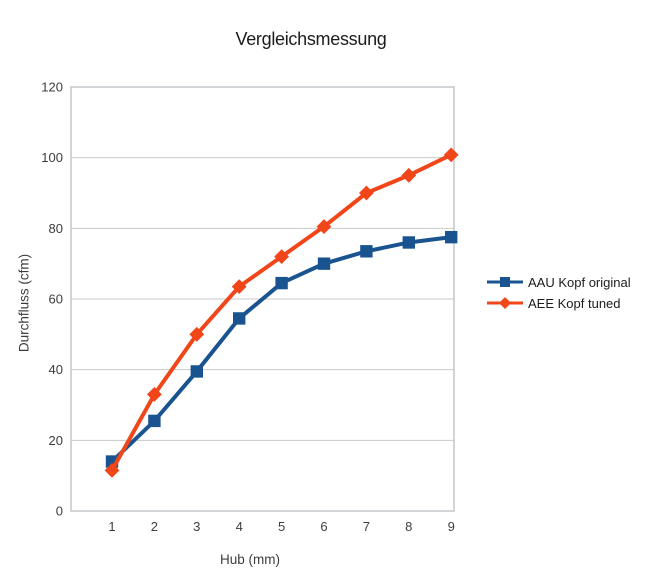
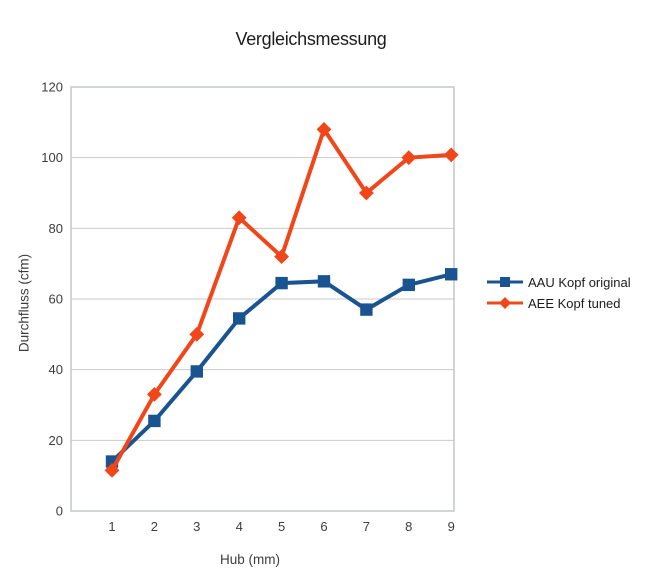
AEE Kopf tuned/4: 64 -> 83
AAU Kopf original/6: 70 -> 65
AEE Kopf tuned/6: 80 -> 108
AAU Kopf original/7: 74 -> 57
AAU Kopf original/8: 76 -> 64
AEE Kopf tuned/8: 95 -> 100
AAU Kopf original/9: 78 -> 67
